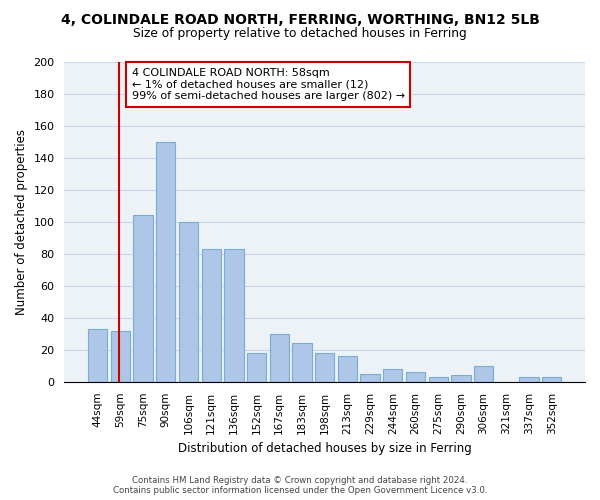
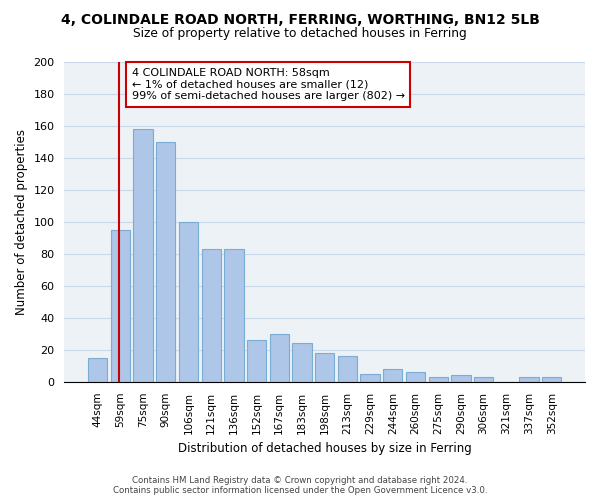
44sqm: 33 -> 15
59sqm: 32 -> 95
75sqm: 104 -> 158
152sqm: 18 -> 26
306sqm: 10 -> 3
